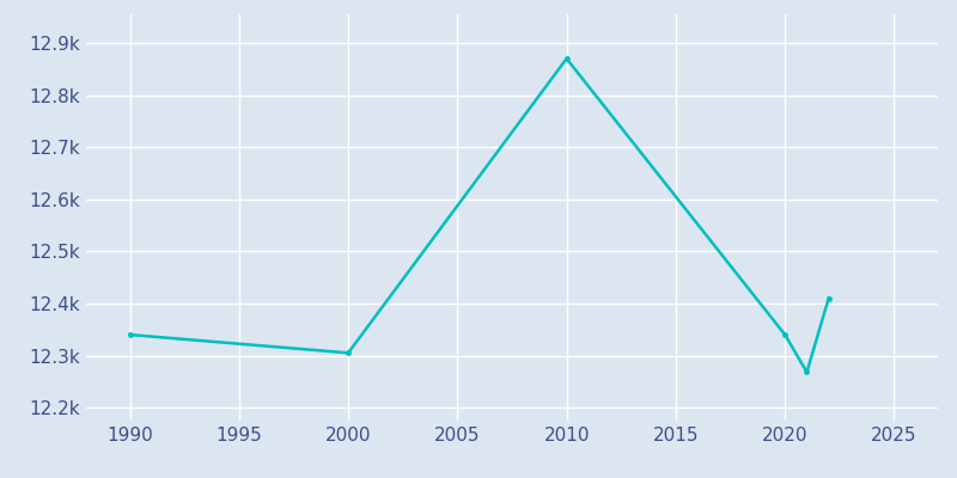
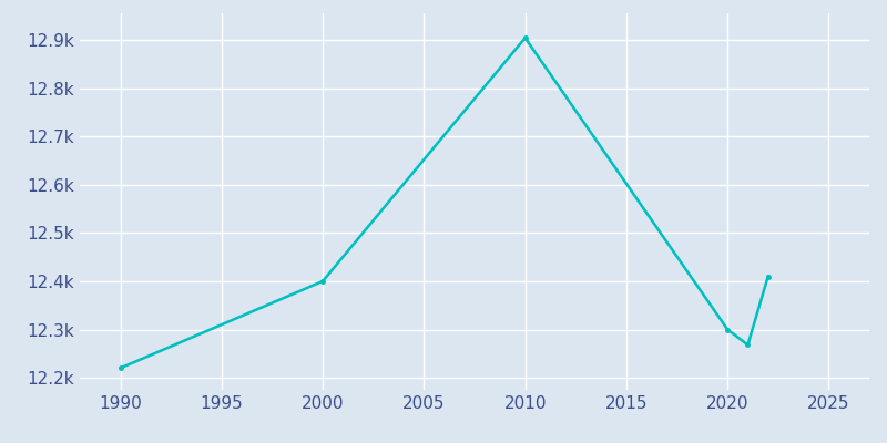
1990: 12.340k -> 12.220k
2000: 12.305k -> 12.400k
2010: 12.870k -> 12.904k
2020: 12.340k -> 12.300k
